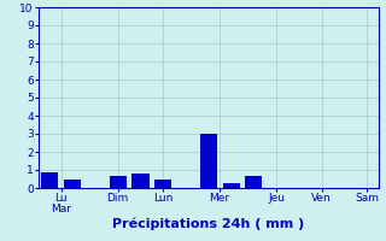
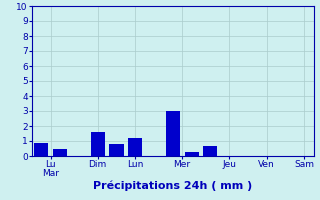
Dim: 0.7 -> 1.6
Lun: 0.5 -> 1.2
